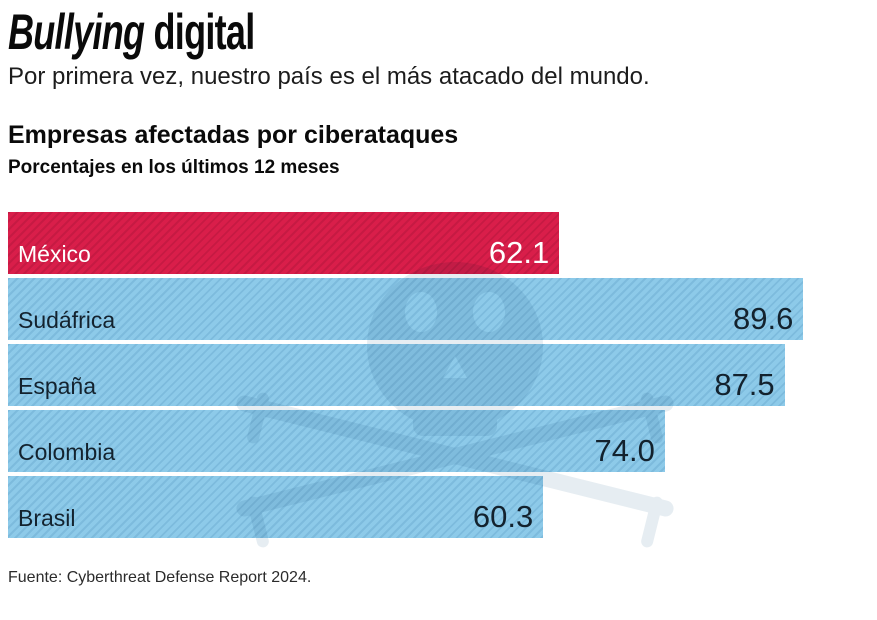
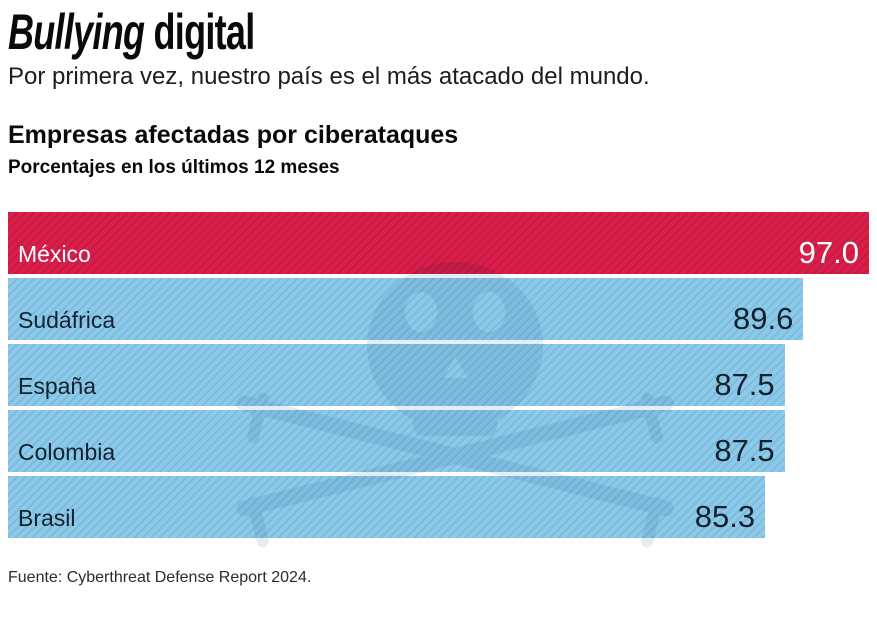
México: 62.1 -> 97.0
Colombia: 74.0 -> 87.5
Brasil: 60.3 -> 85.3
